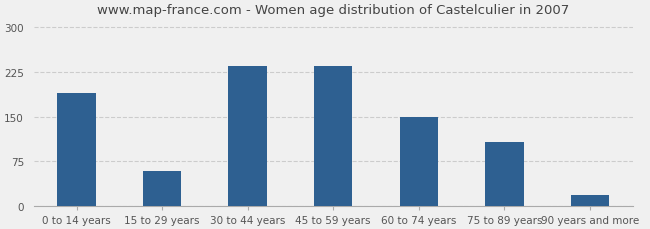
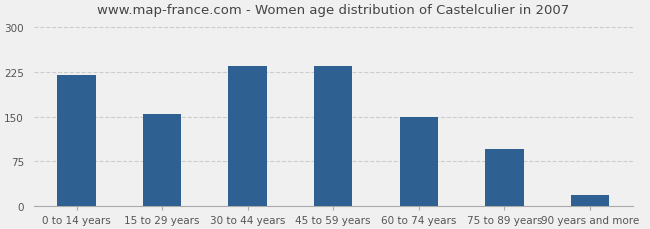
0 to 14 years: 190 -> 220
15 to 29 years: 58 -> 155
75 to 89 years: 108 -> 95
